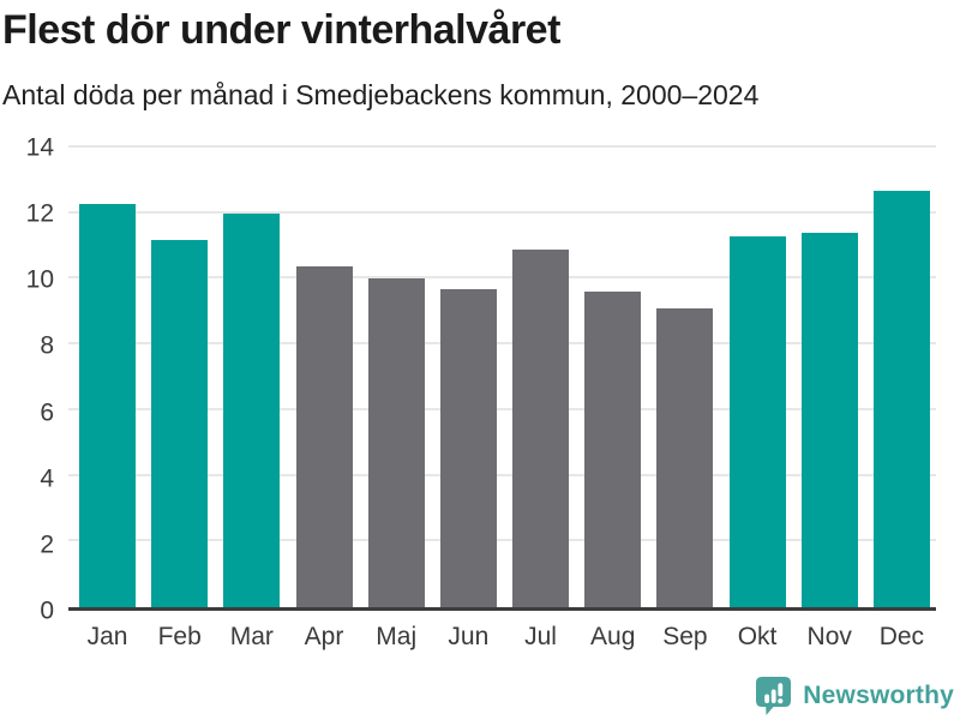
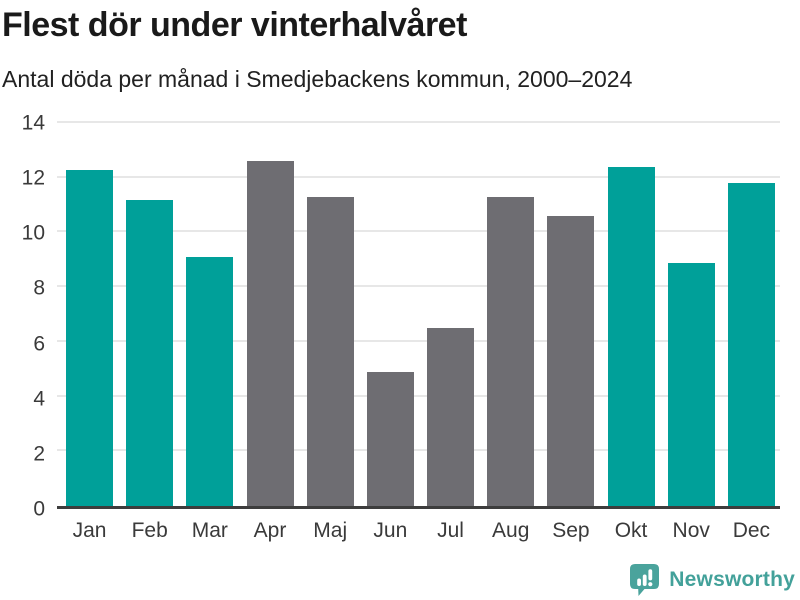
Mar: 12.0 -> 9.1
Apr: 10.4 -> 12.6
Maj: 10.0 -> 11.3
Jun: 9.7 -> 4.9
Jul: 10.9 -> 6.5
Aug: 9.6 -> 11.3
Sep: 9.1 -> 10.6
Okt: 11.3 -> 12.4
Nov: 11.4 -> 8.9
Dec: 12.7 -> 11.8
